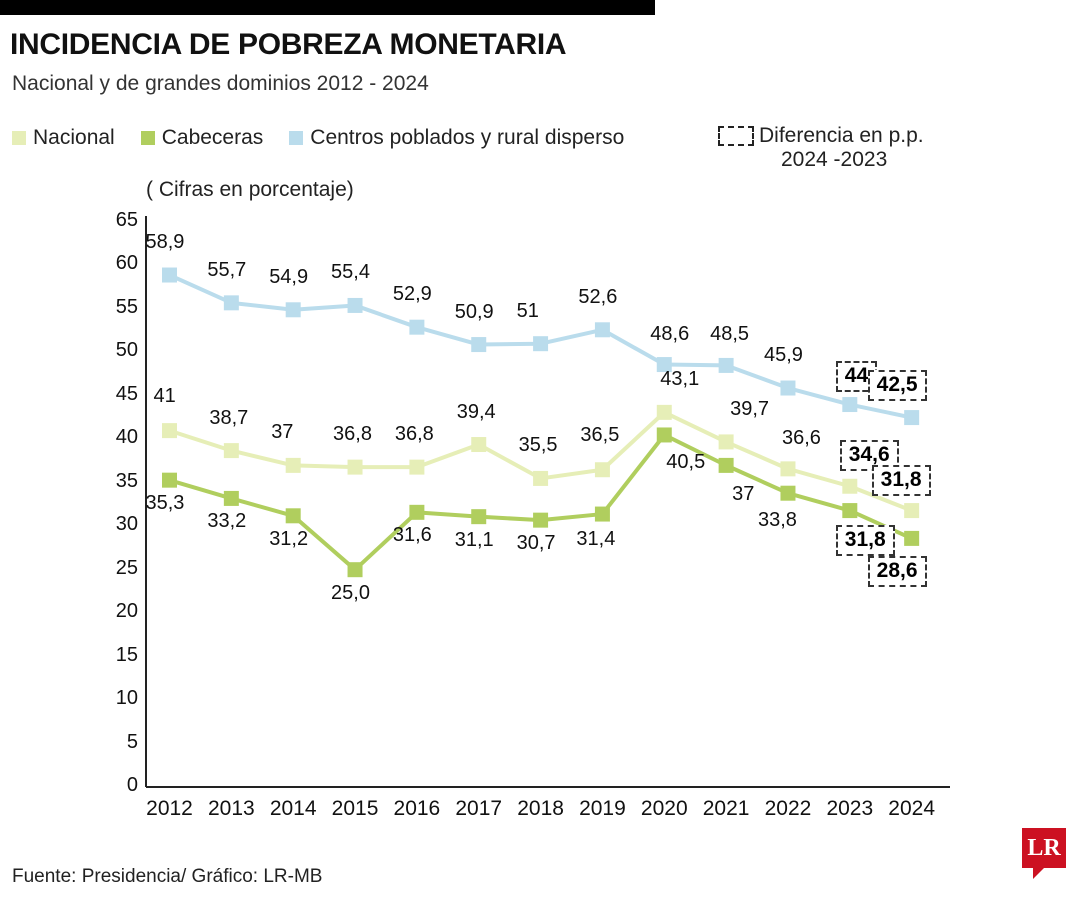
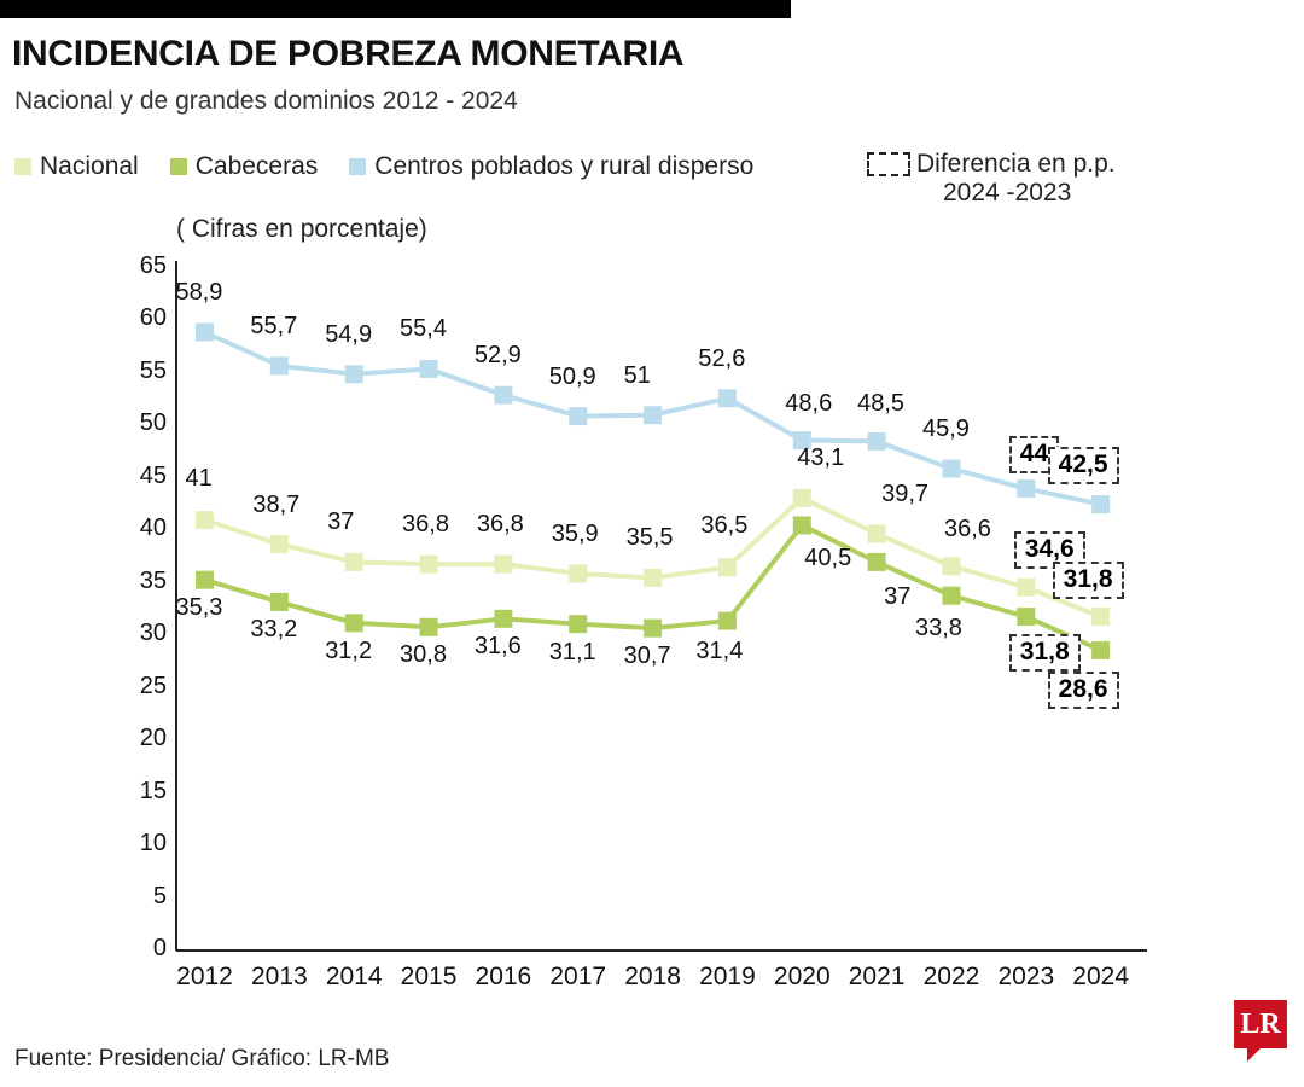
Cabeceras/2015: 25,0 -> 30,8
Nacional/2017: 39,4 -> 35,9
